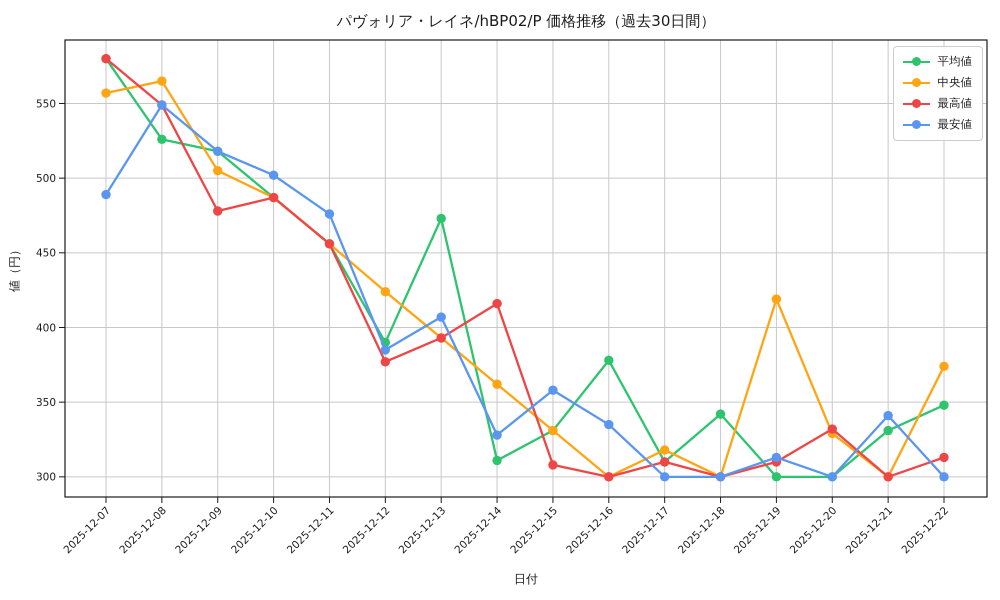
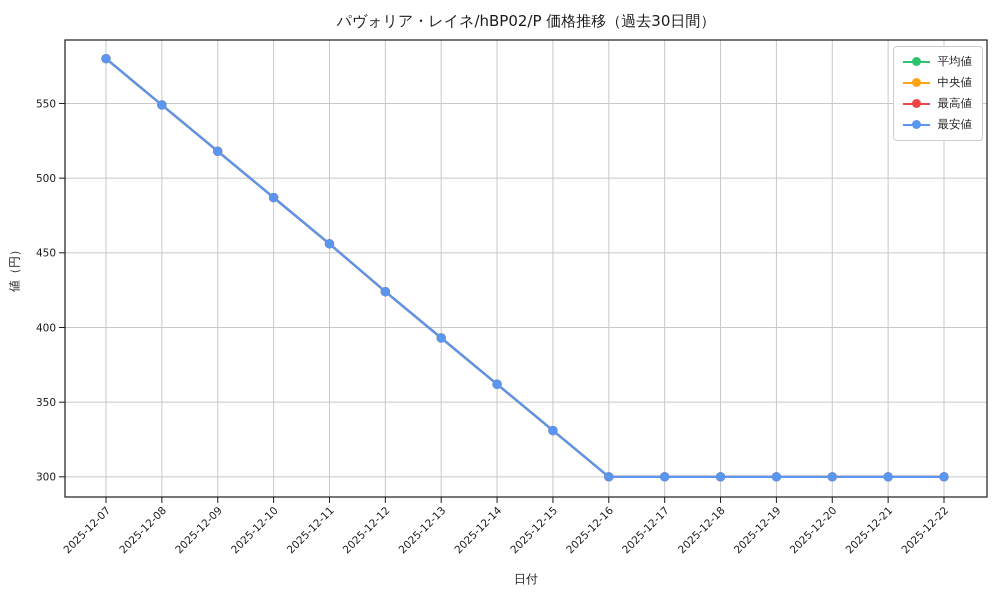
中央値/2025-12-07: 557 -> 580
最安値/2025-12-07: 489 -> 580
平均値/2025-12-08: 526 -> 549
中央値/2025-12-08: 565 -> 549
中央値/2025-12-09: 505 -> 518
最高値/2025-12-09: 478 -> 518
最安値/2025-12-10: 502 -> 487
最安値/2025-12-11: 476 -> 456
平均値/2025-12-12: 390 -> 424
最高値/2025-12-12: 377 -> 424
最安値/2025-12-12: 385 -> 424
平均値/2025-12-13: 473 -> 393
最安値/2025-12-13: 407 -> 393
平均値/2025-12-14: 311 -> 362
最高値/2025-12-14: 416 -> 362
最安値/2025-12-14: 328 -> 362
最高値/2025-12-15: 308 -> 331
最安値/2025-12-15: 358 -> 331
平均値/2025-12-16: 378 -> 300
最安値/2025-12-16: 335 -> 300
平均値/2025-12-17: 310 -> 300
中央値/2025-12-17: 318 -> 300
最高値/2025-12-17: 310 -> 300
平均値/2025-12-18: 342 -> 300
中央値/2025-12-19: 419 -> 300
最高値/2025-12-19: 310 -> 300
最安値/2025-12-19: 313 -> 300
中央値/2025-12-20: 329 -> 300
最高値/2025-12-20: 332 -> 300
平均値/2025-12-21: 331 -> 300
最安値/2025-12-21: 341 -> 300
平均値/2025-12-22: 348 -> 300
中央値/2025-12-22: 374 -> 300
最高値/2025-12-22: 313 -> 300
